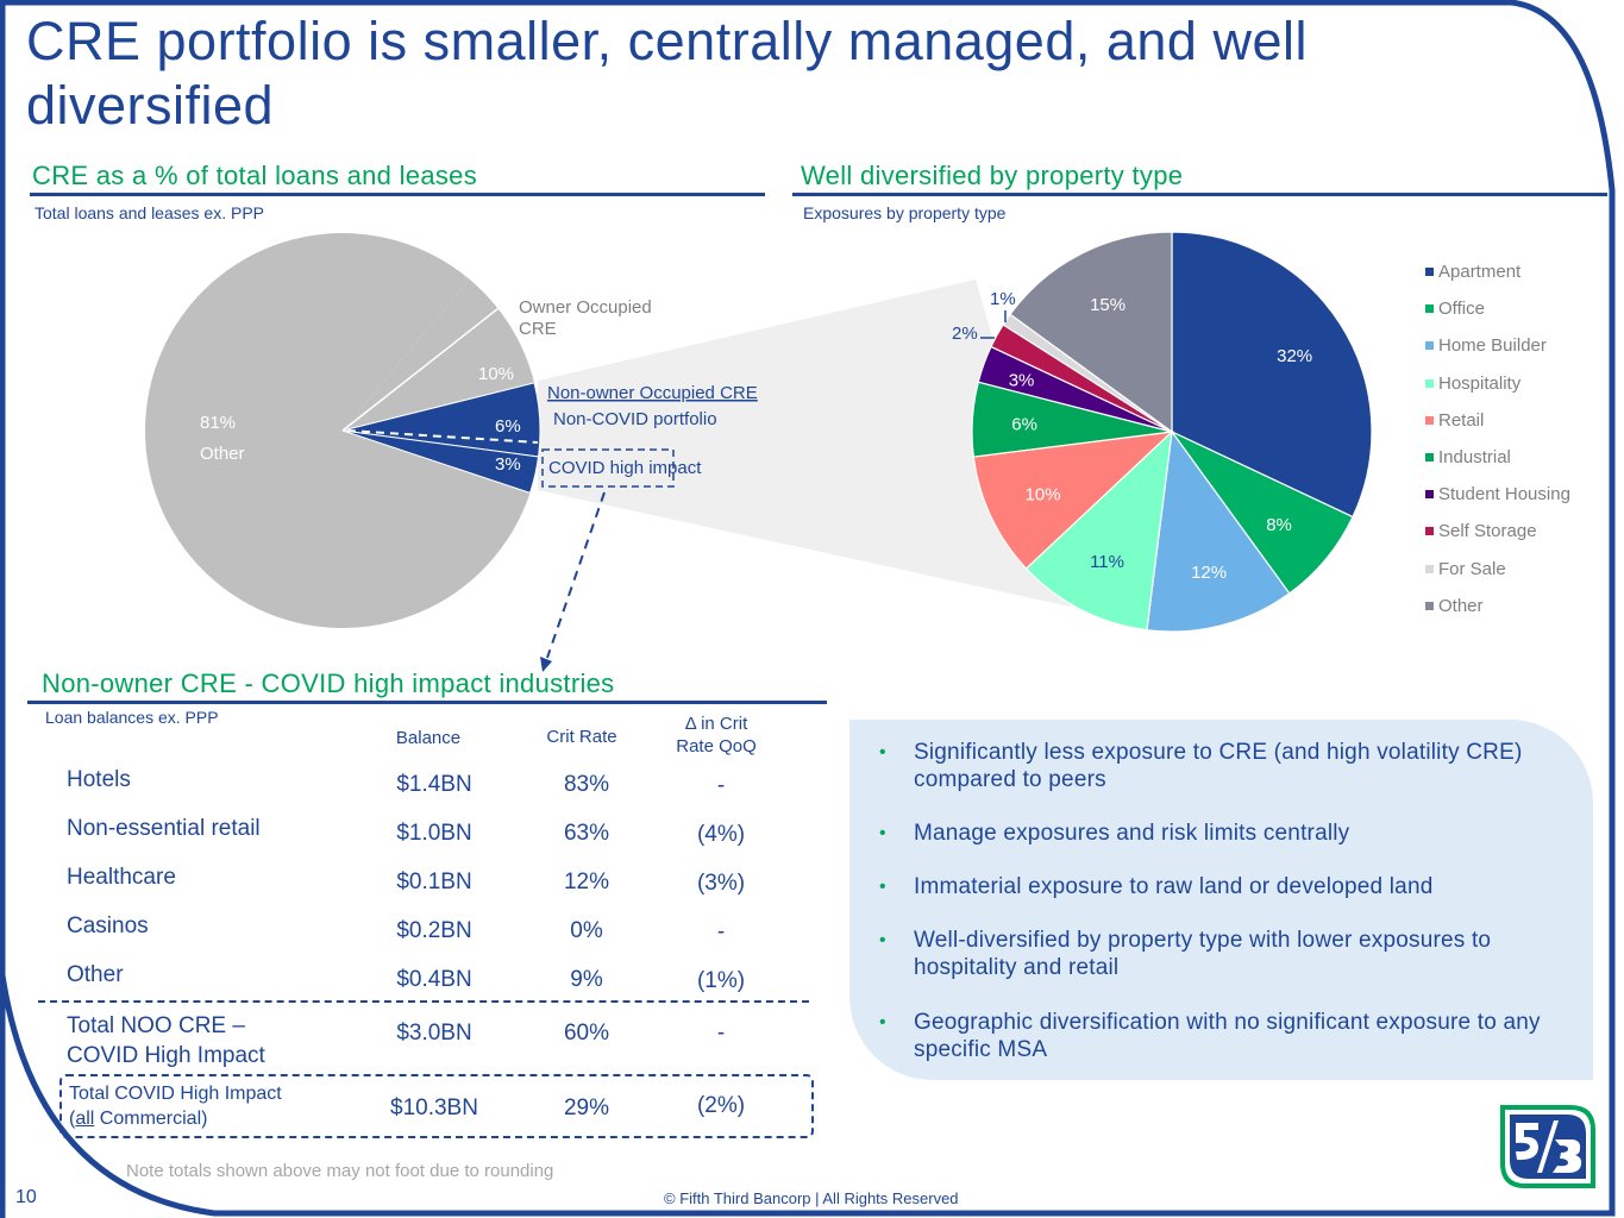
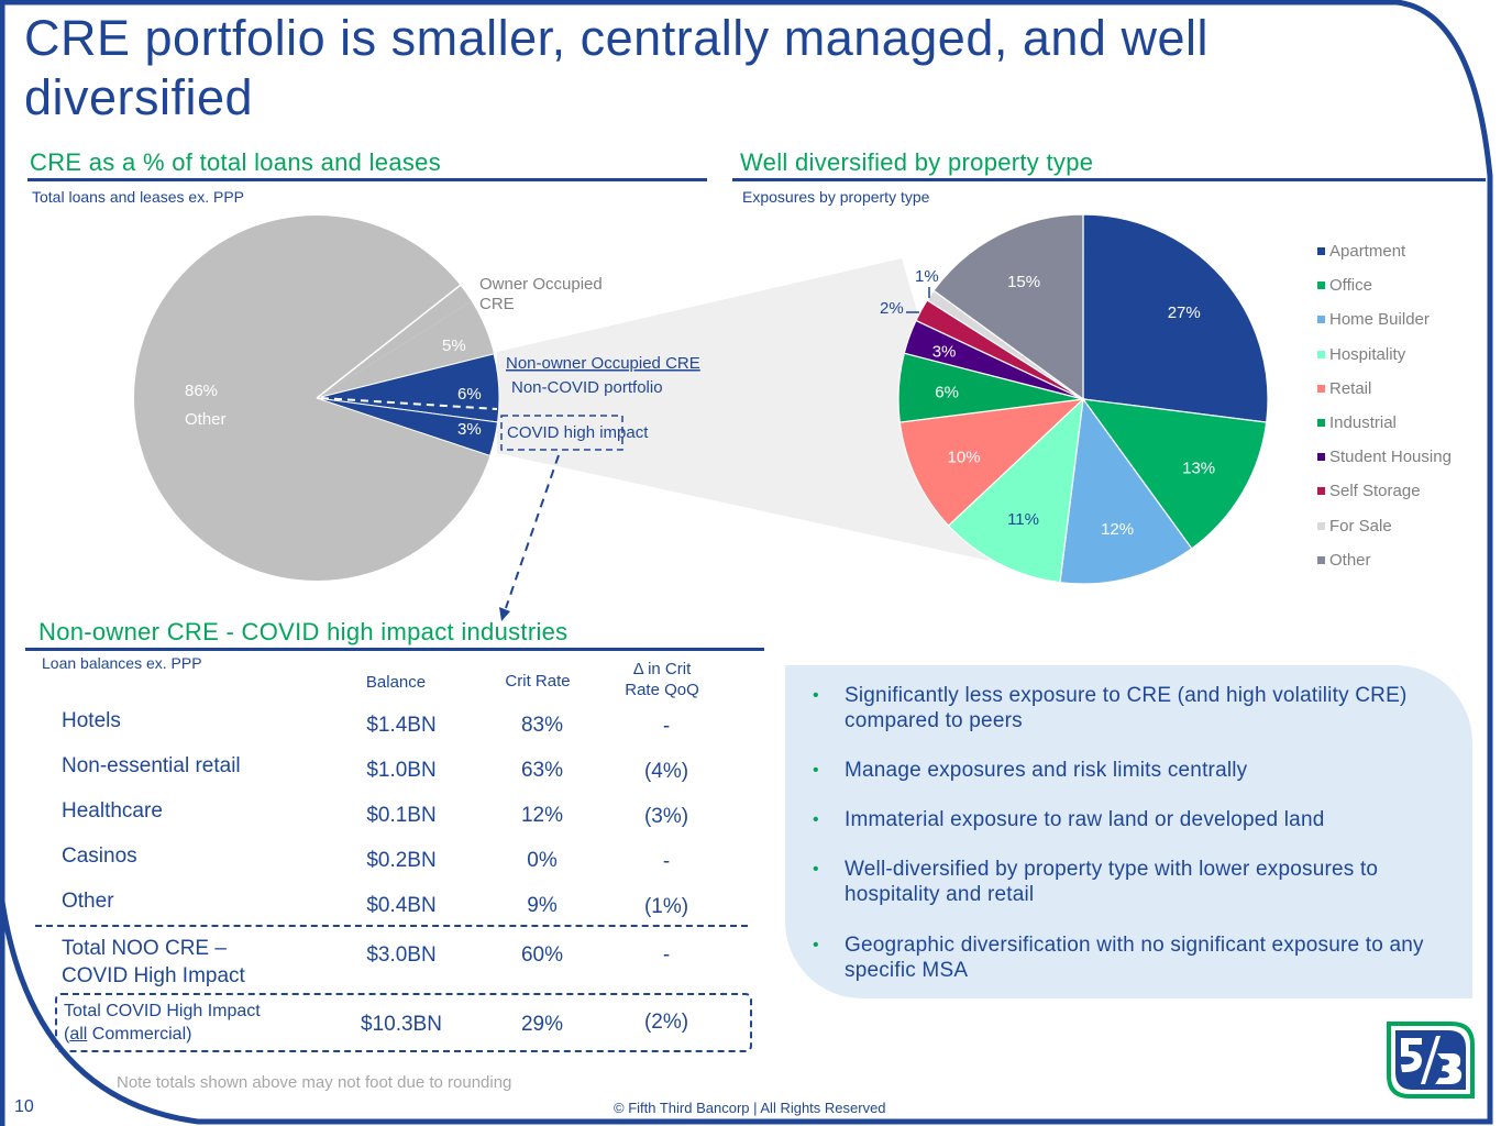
CRE as a % of total loans and leases/Other: 81% -> 86%
CRE as a % of total loans and leases/Owner Occupied CRE: 10% -> 5%
Well diversified by property type/Apartment: 32% -> 27%
Well diversified by property type/Office: 8% -> 13%
